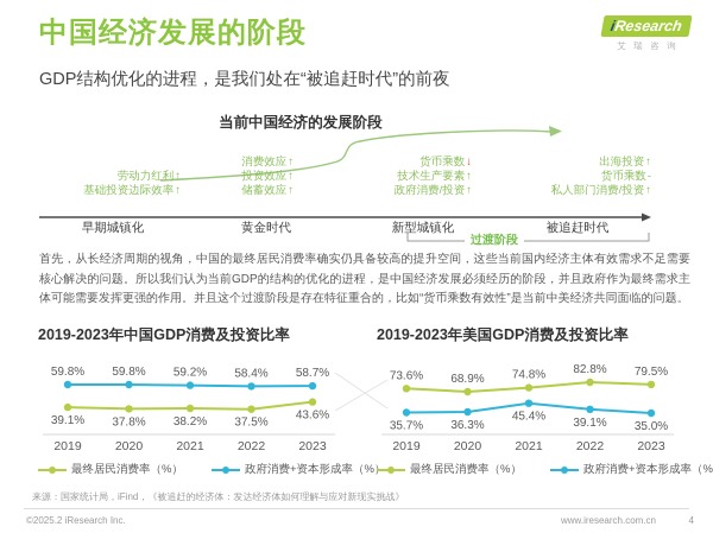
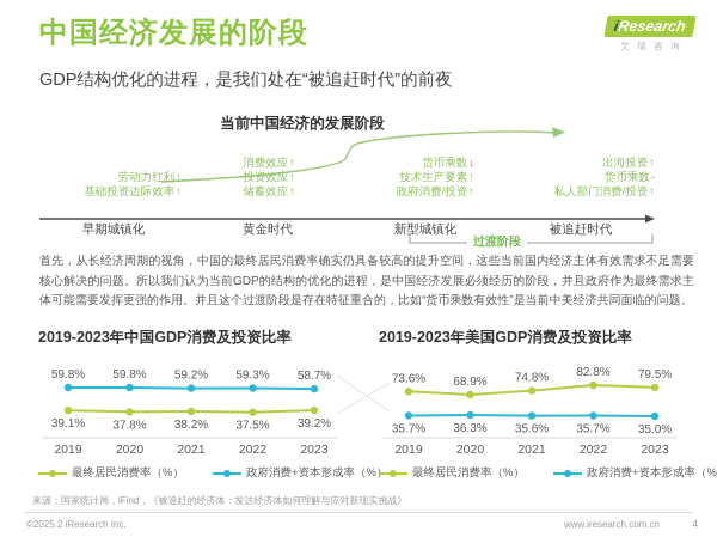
2019-2023年中国GDP消费及投资比率/政府消费+资本形成率（%）/2022: 58.4% -> 59.3%
2019-2023年中国GDP消费及投资比率/最终居民消费率（%）/2023: 43.6% -> 39.2%
2019-2023年美国GDP消费及投资比率/政府消费+资本形成率（%）/2021: 45.4% -> 35.6%
2019-2023年美国GDP消费及投资比率/政府消费+资本形成率（%）/2022: 39.1% -> 35.7%
